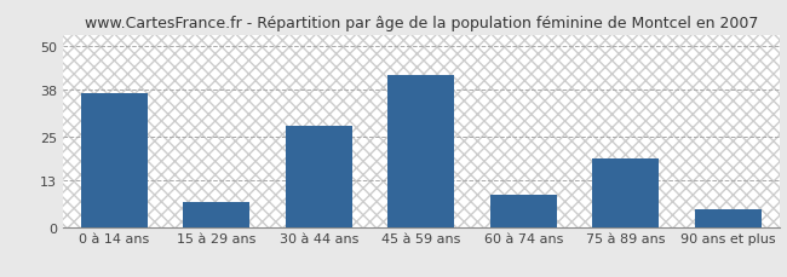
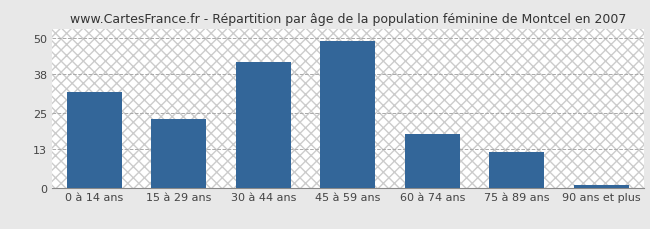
0 à 14 ans: 37 -> 32
15 à 29 ans: 7 -> 23
30 à 44 ans: 28 -> 42
45 à 59 ans: 42 -> 49
60 à 74 ans: 9 -> 18
75 à 89 ans: 19 -> 12
90 ans et plus: 5 -> 1
